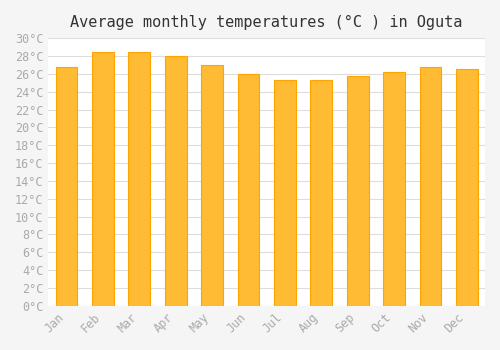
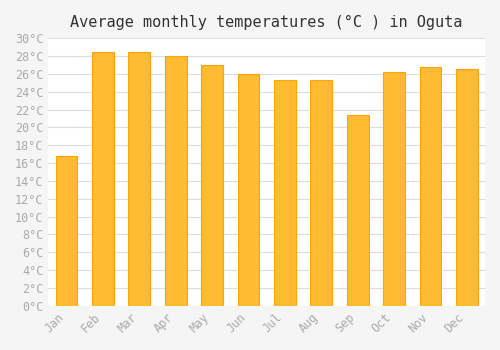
Jan: 26.8°C -> 16.8°C
Sep: 25.7°C -> 21.4°C
